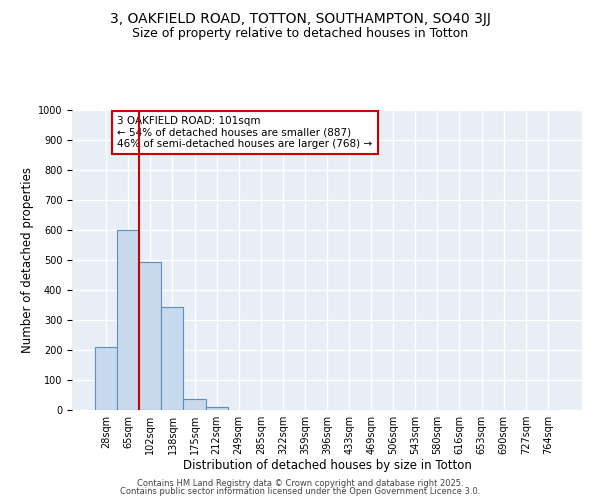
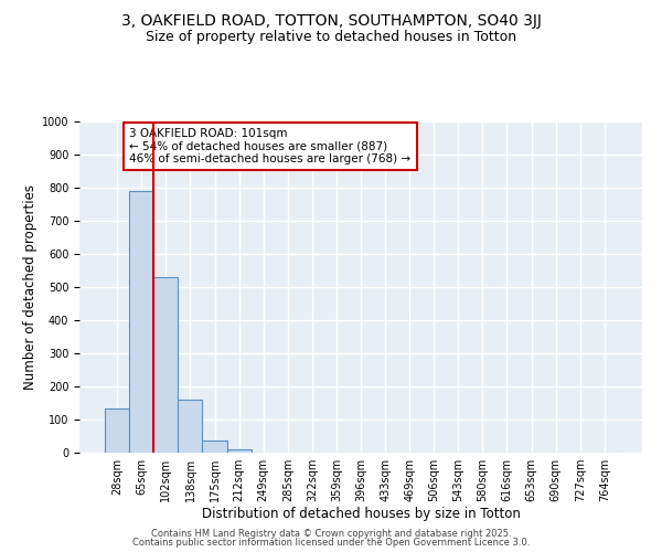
28sqm: 210 -> 135
65sqm: 600 -> 790
102sqm: 495 -> 530
138sqm: 345 -> 160
